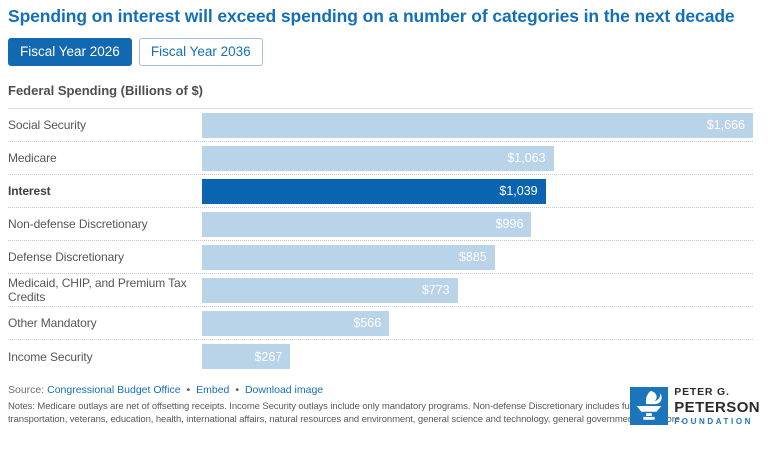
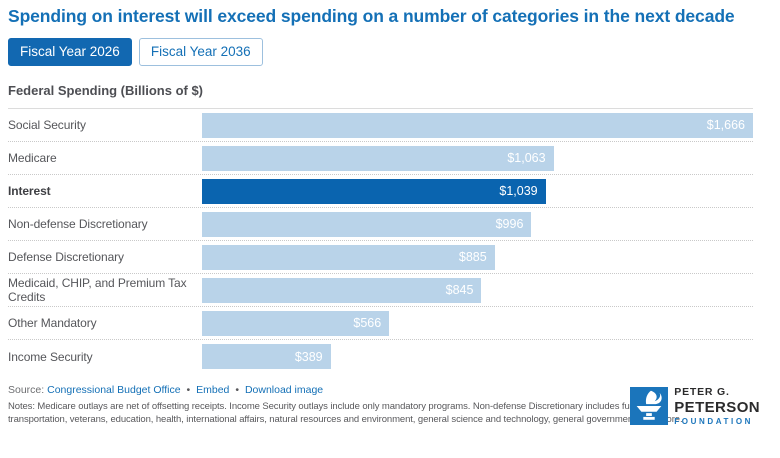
Medicaid, CHIP, and Premium Tax Credits: $773 -> $845
Income Security: $267 -> $389
